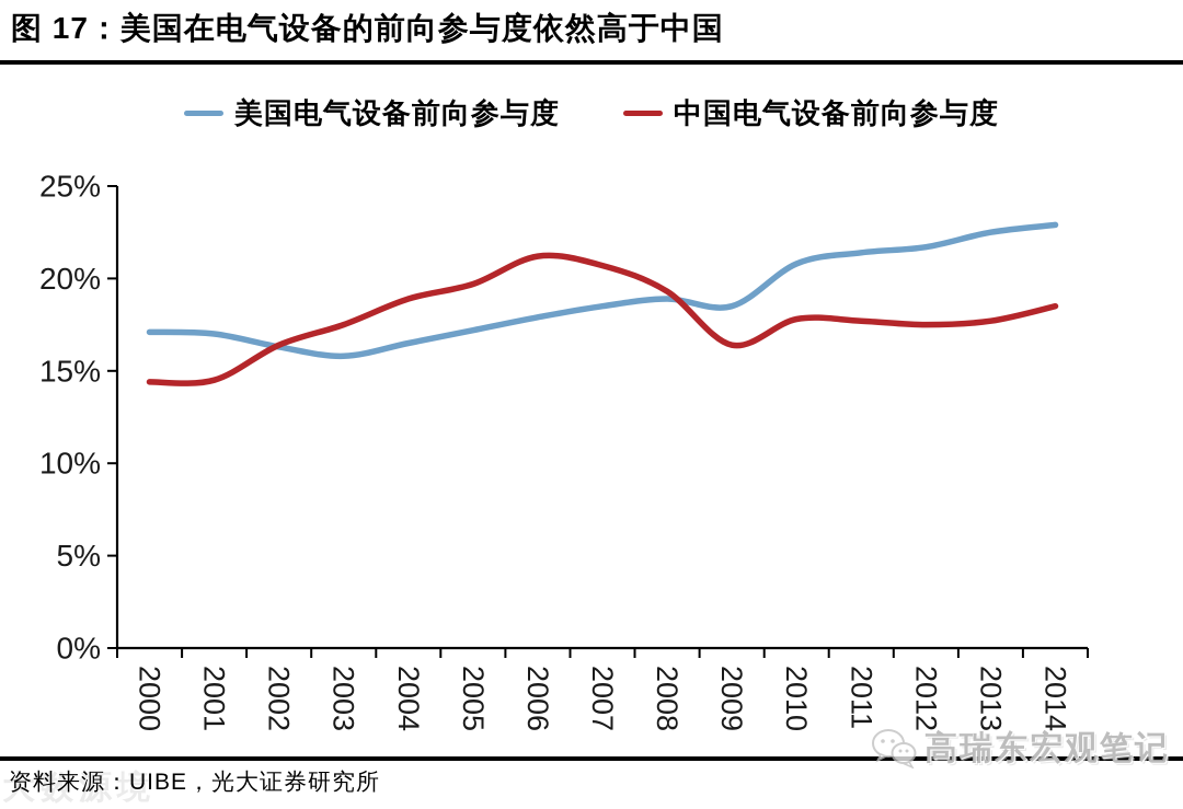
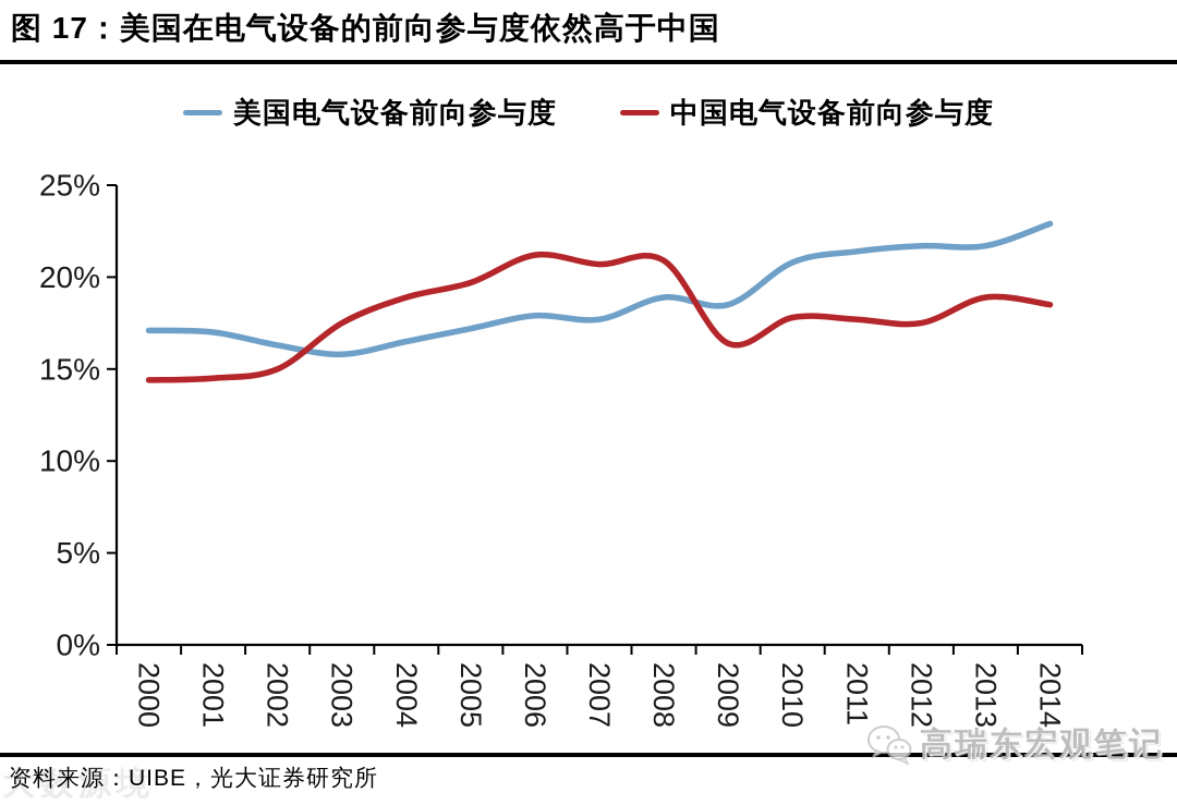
中国电气设备前向参与度/2002: 16.4% -> 15.0%
美国电气设备前向参与度/2007: 18.5% -> 17.7%
中国电气设备前向参与度/2008: 19.3% -> 20.9%
美国电气设备前向参与度/2013: 22.5% -> 21.7%
中国电气设备前向参与度/2013: 17.7% -> 18.9%
